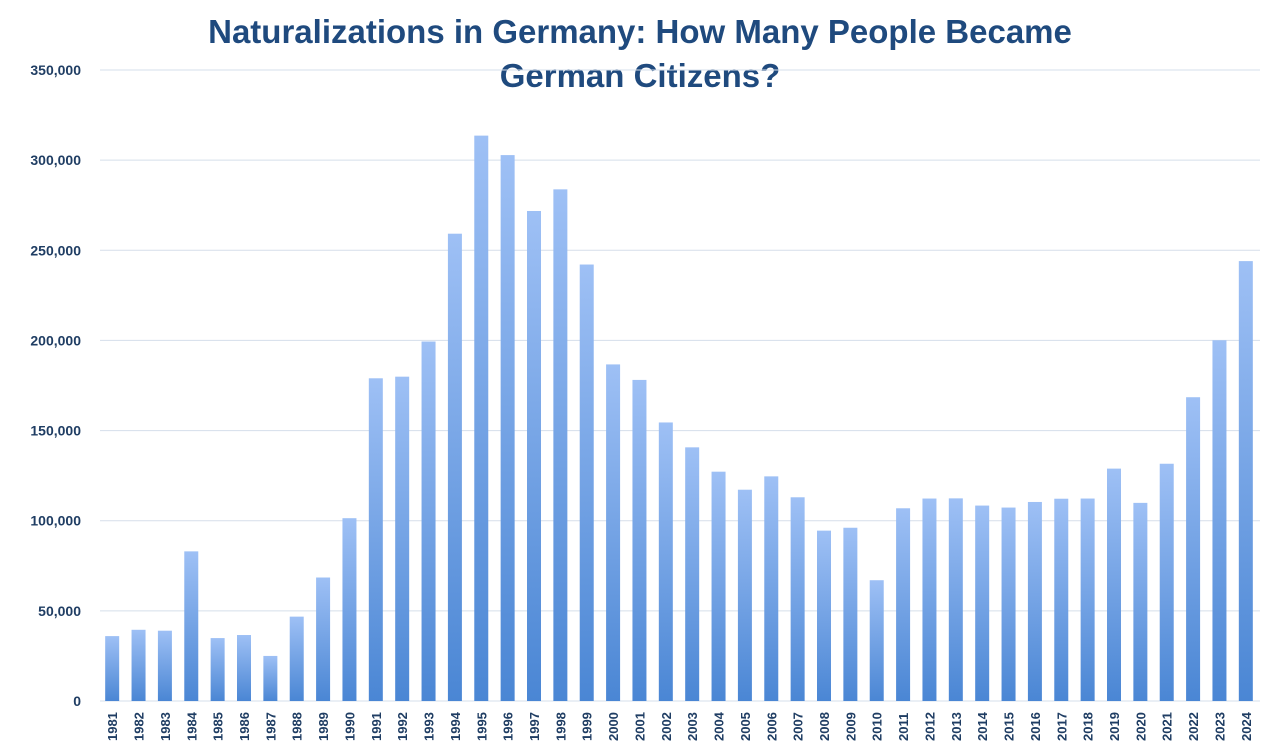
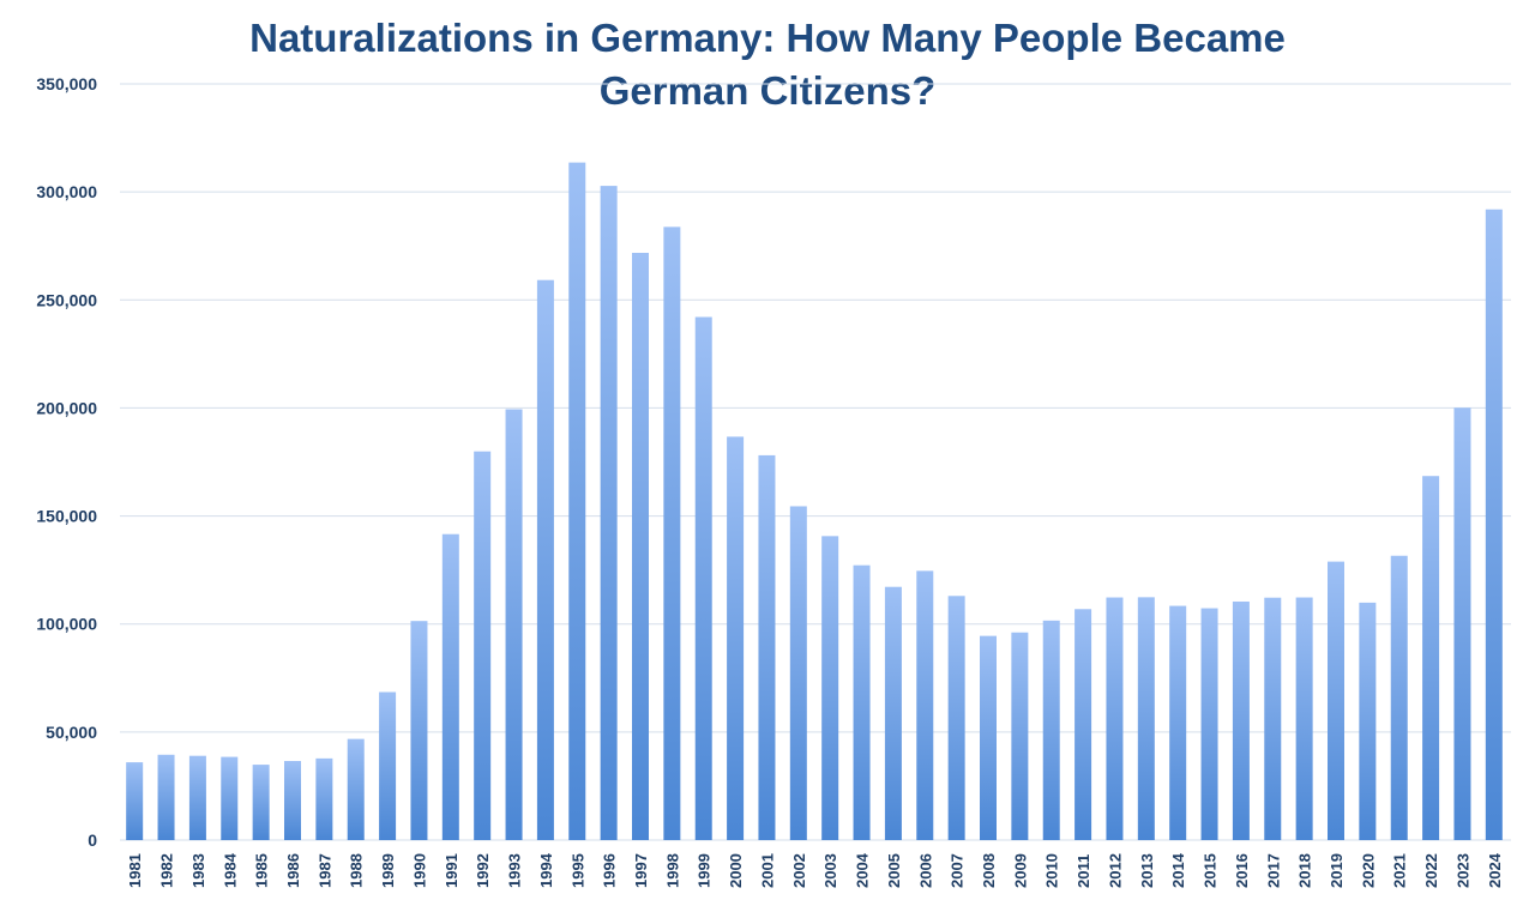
1984: 83000 -> 38000
1987: 25000 -> 38000
1991: 179000 -> 142000
2010: 67000 -> 102000
2024: 244000 -> 292000
